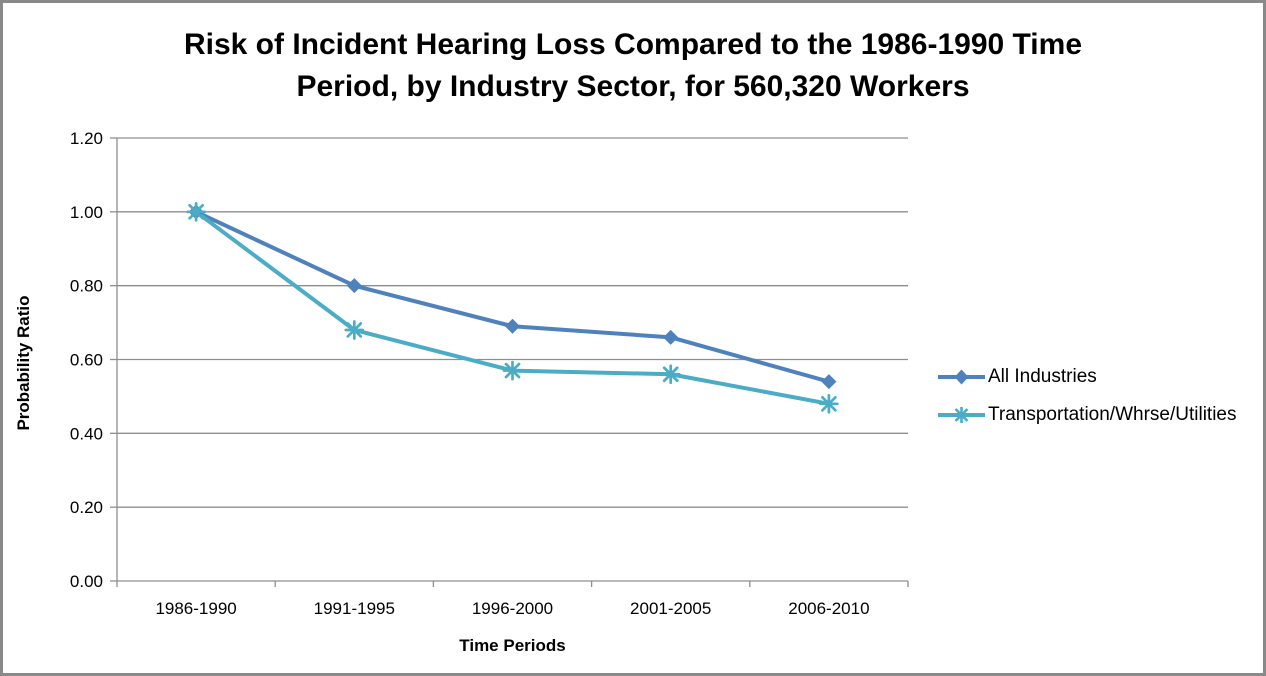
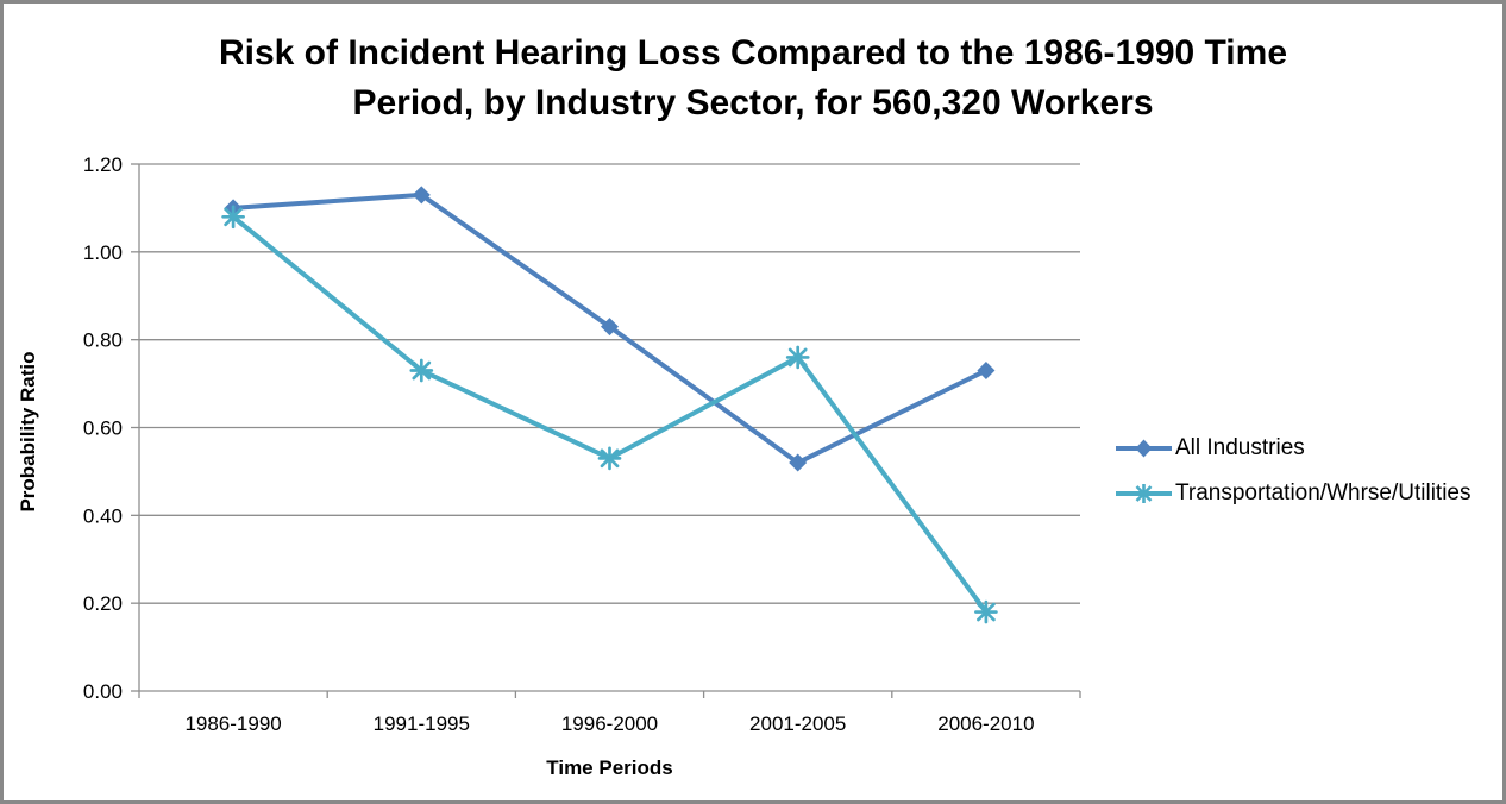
All Industries/1986-1990: 1.00 -> 1.10
Transportation/Whrse/Utilities/1986-1990: 1.00 -> 1.08
All Industries/1991-1995: 0.80 -> 1.13
Transportation/Whrse/Utilities/1991-1995: 0.68 -> 0.73
All Industries/1996-2000: 0.69 -> 0.83
Transportation/Whrse/Utilities/1996-2000: 0.57 -> 0.53
All Industries/2001-2005: 0.66 -> 0.52
Transportation/Whrse/Utilities/2001-2005: 0.56 -> 0.76
All Industries/2006-2010: 0.54 -> 0.73
Transportation/Whrse/Utilities/2006-2010: 0.48 -> 0.18
